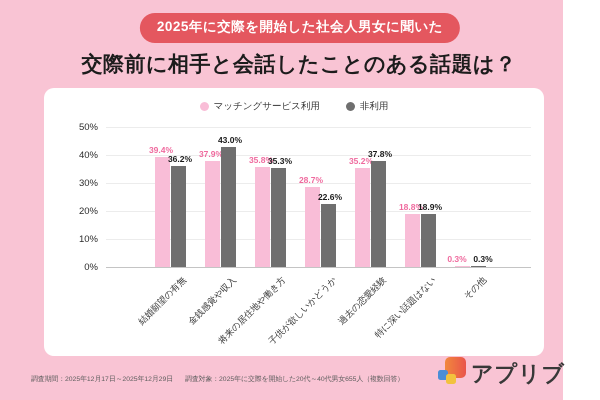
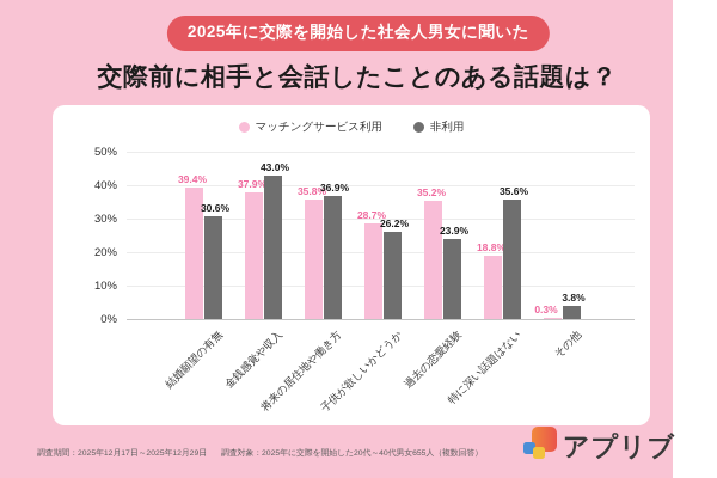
非利用/結婚願望の有無: 36.2% -> 30.6%
非利用/将来の居住地や働き方: 35.3% -> 36.9%
非利用/子供が欲しいかどうか: 22.6% -> 26.2%
非利用/過去の恋愛経験: 37.8% -> 23.9%
非利用/特に深い話題はない: 18.9% -> 35.6%
非利用/その他: 0.3% -> 3.8%
